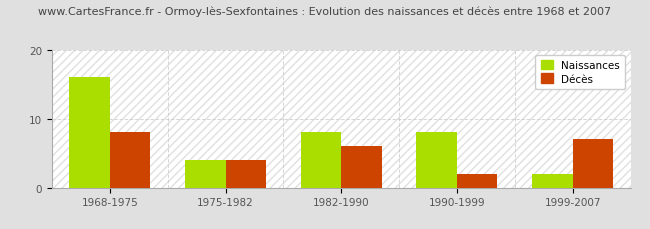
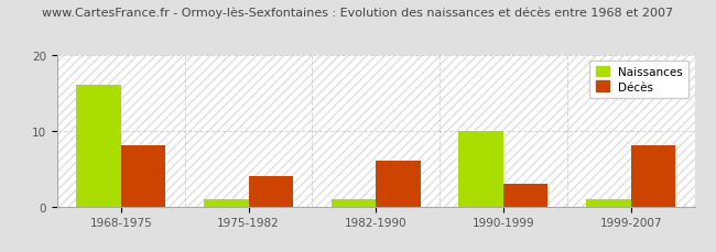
Naissances/1975-1982: 4 -> 1
Naissances/1982-1990: 8 -> 1
Naissances/1990-1999: 8 -> 10
Décès/1990-1999: 2 -> 3
Naissances/1999-2007: 2 -> 1
Décès/1999-2007: 7 -> 8
